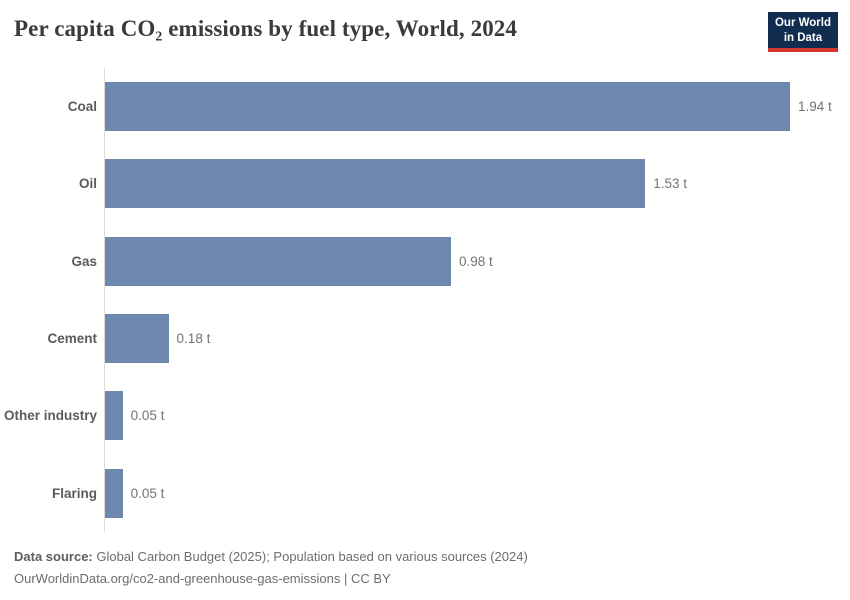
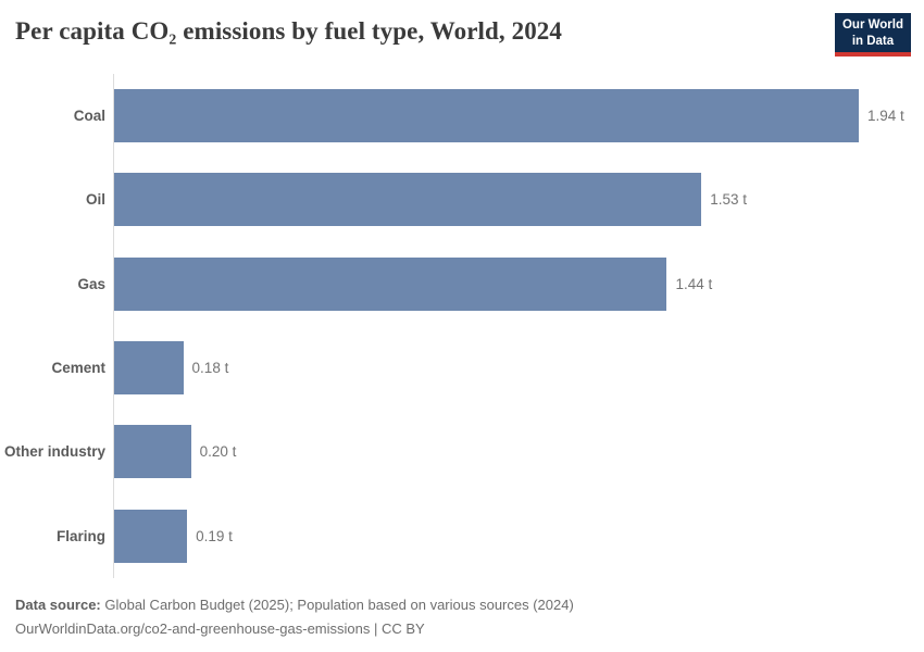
Gas: 0.98 -> 1.44
Other industry: 0.05 -> 0.20
Flaring: 0.05 -> 0.19
